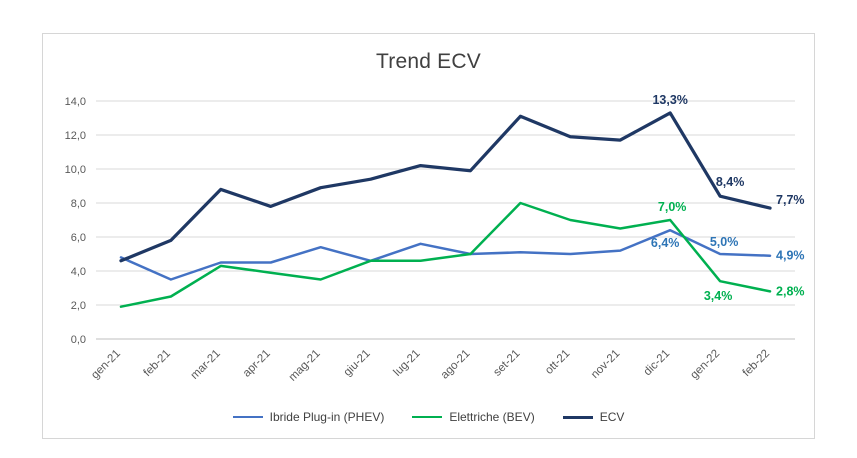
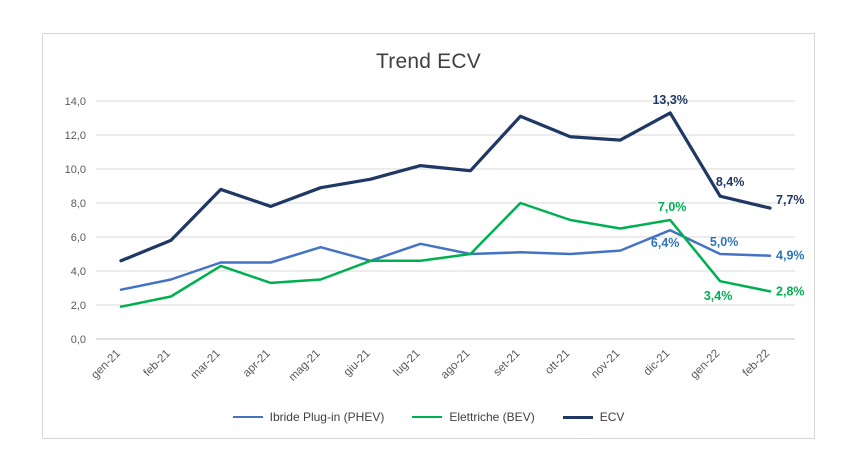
Ibride Plug-in (PHEV)/gen-21: 4,8 -> 2,9
Elettriche (BEV)/apr-21: 3,9 -> 3,3
